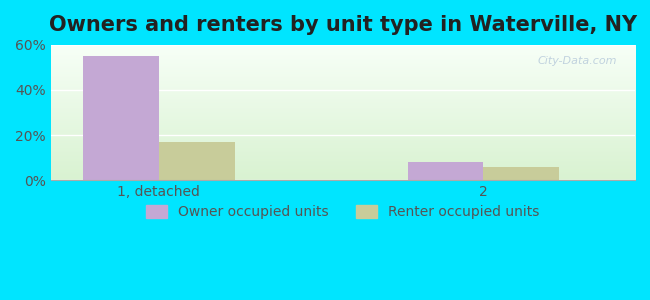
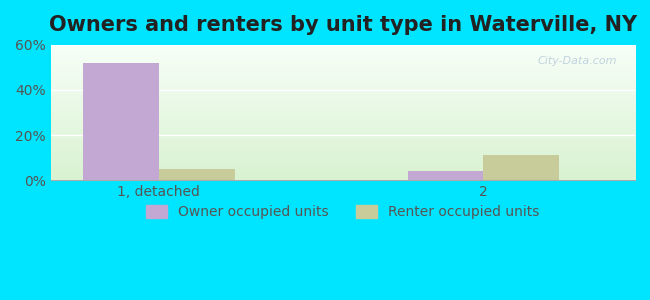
Owner occupied units/1, detached: 55% -> 52%
Renter occupied units/1, detached: 17% -> 5%
Owner occupied units/2: 8% -> 4%
Renter occupied units/2: 6% -> 11%
